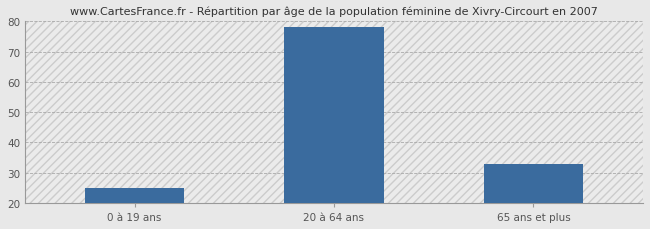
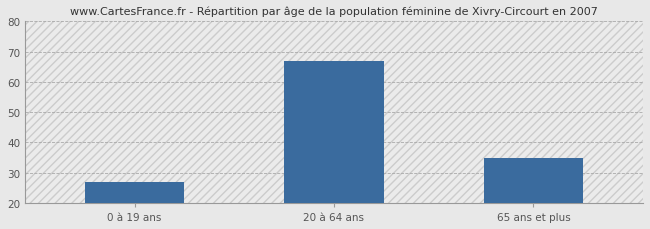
0 à 19 ans: 25 -> 27
20 à 64 ans: 78 -> 67
65 ans et plus: 33 -> 35
